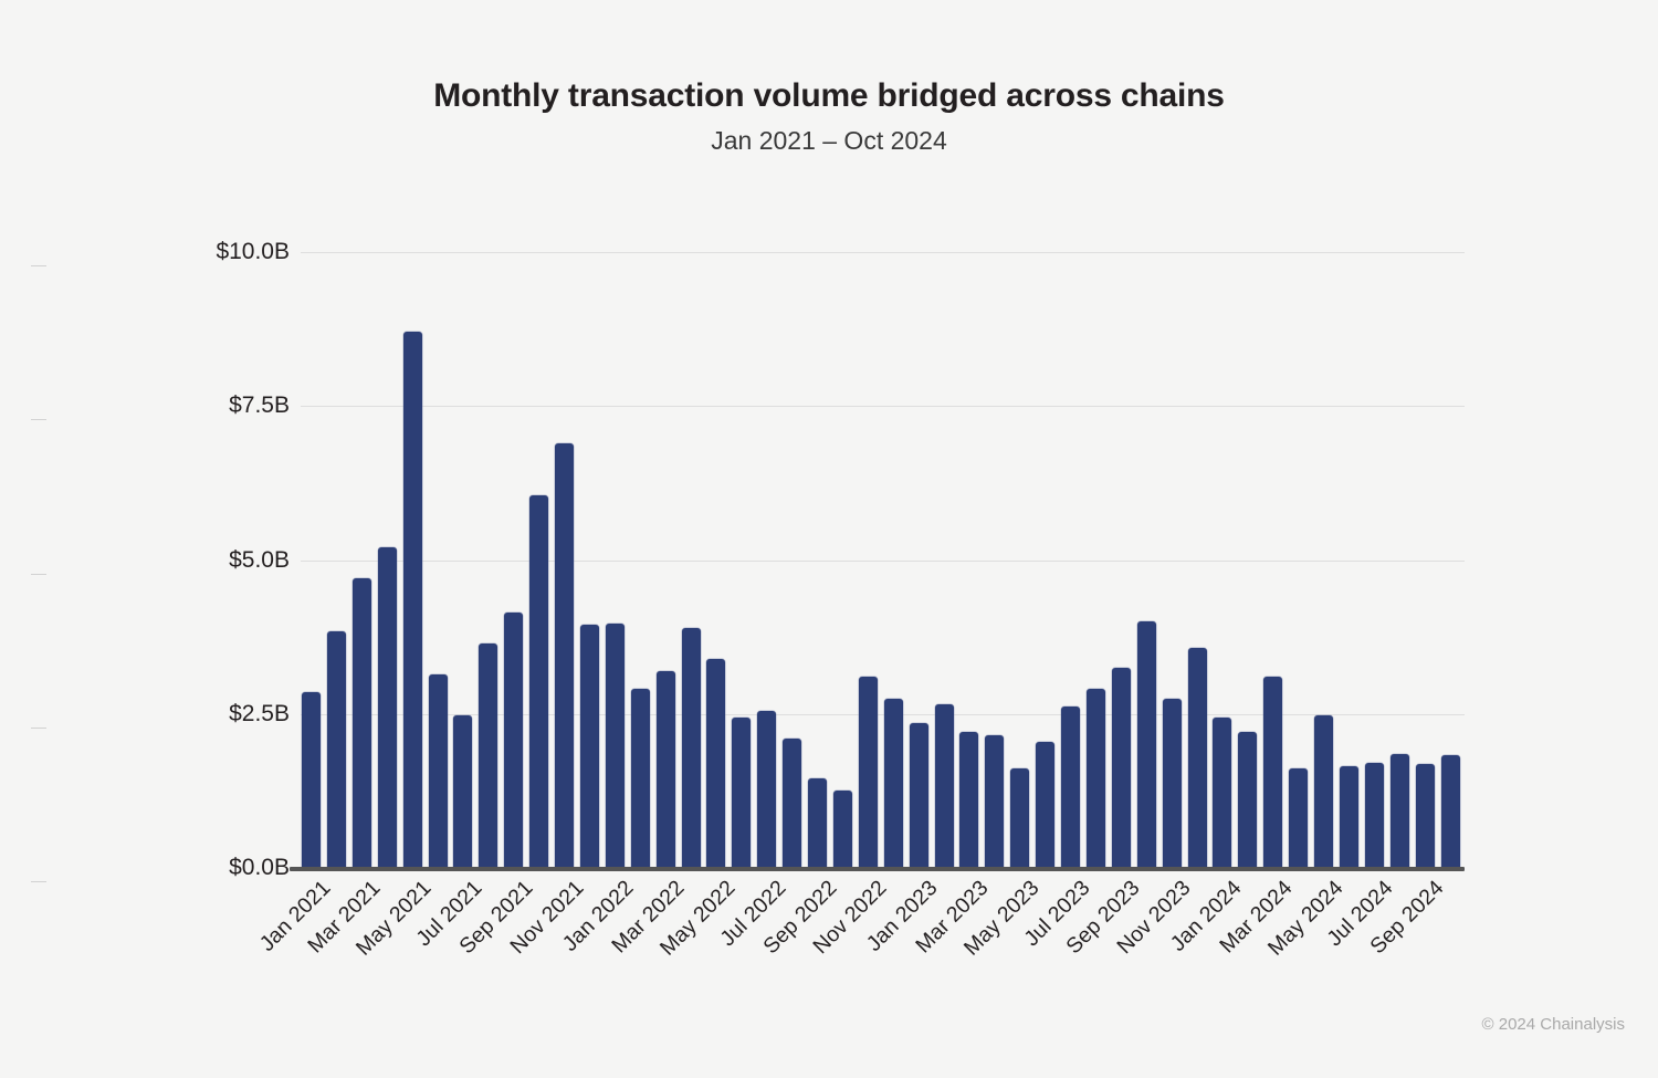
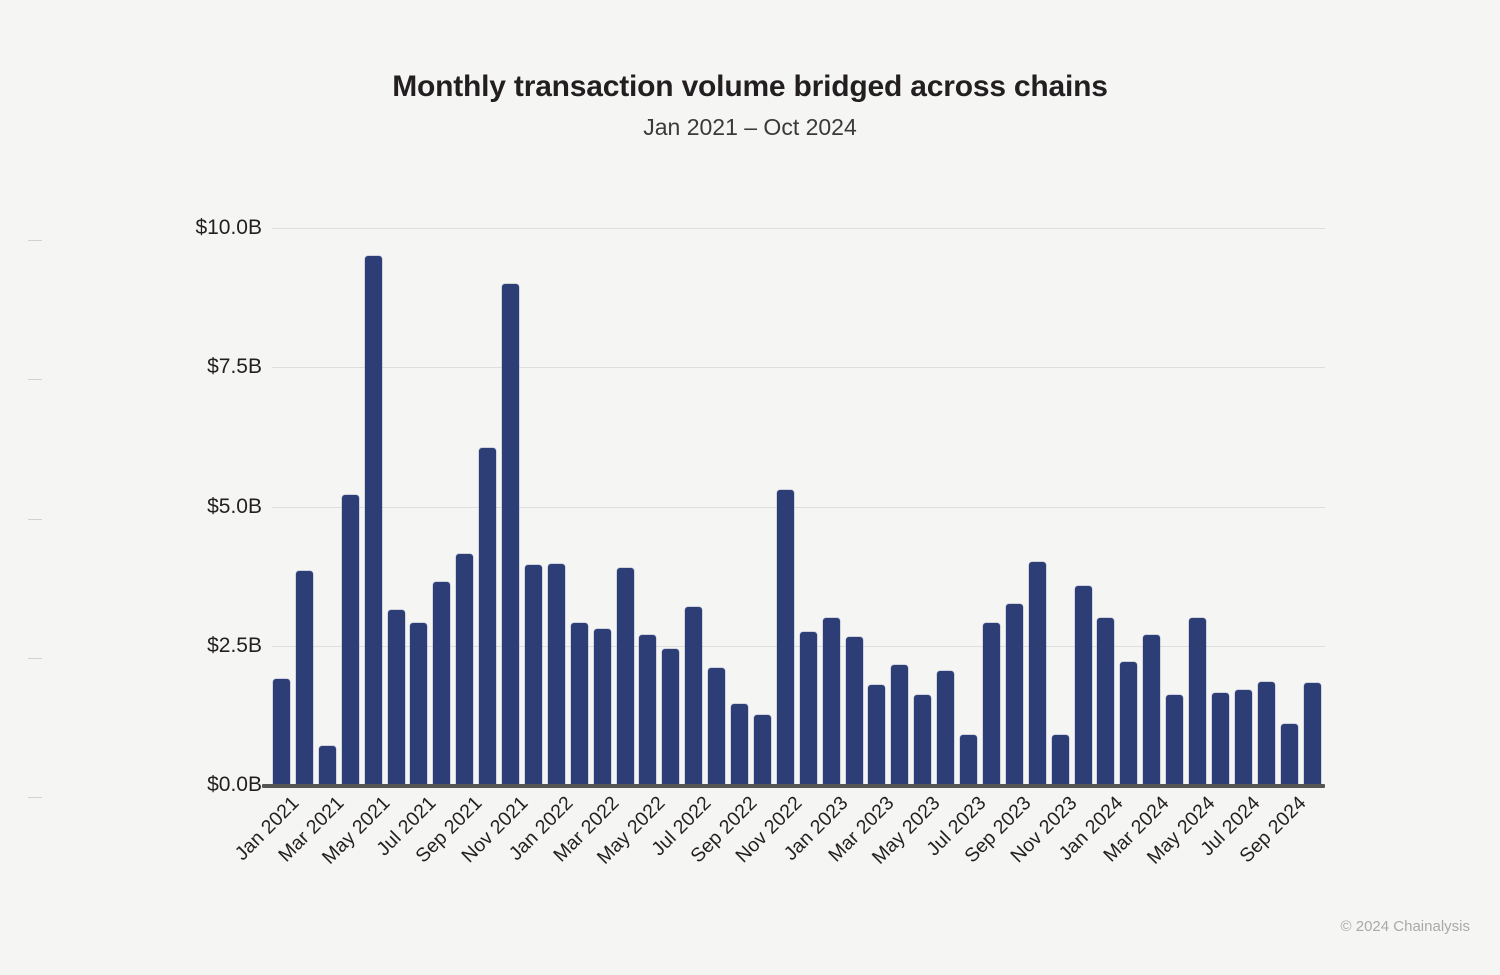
Jan 2021: $2.9B -> $1.9B
Mar 2021: $4.7B -> $0.7B
May 2021: $8.7B -> $9.5B
Jul 2021: $2.5B -> $2.9B
Nov 2021: $6.9B -> $9.0B
Mar 2022: $3.2B -> $2.8B
May 2022: $3.4B -> $2.7B
Jul 2022: $2.5B -> $3.2B
Nov 2022: $3.1B -> $5.3B
Jan 2023: $2.4B -> $3.0B
Mar 2023: $2.2B -> $1.8B
Jul 2023: $2.6B -> $0.9B
Nov 2023: $2.8B -> $0.9B
Jan 2024: $2.5B -> $3.0B
Mar 2024: $3.1B -> $2.7B
May 2024: $2.5B -> $3.0B
Sep 2024: $1.7B -> $1.1B
